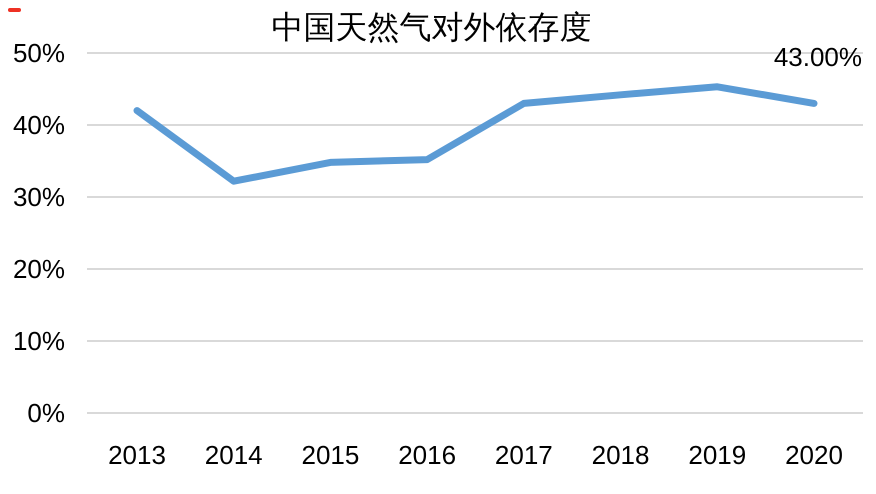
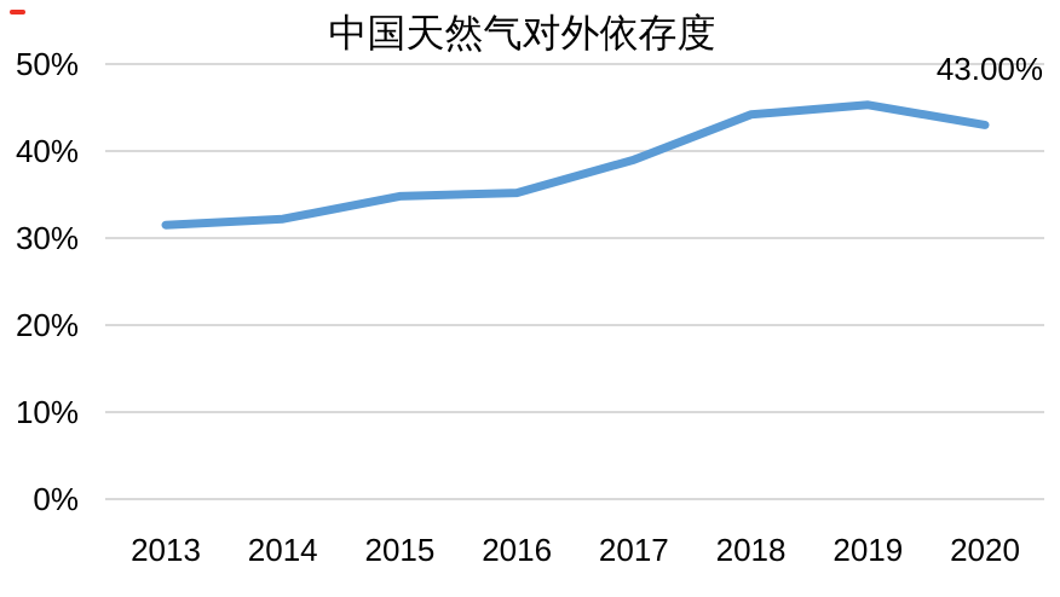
2013: 42% -> 32%
2017: 43% -> 39%
